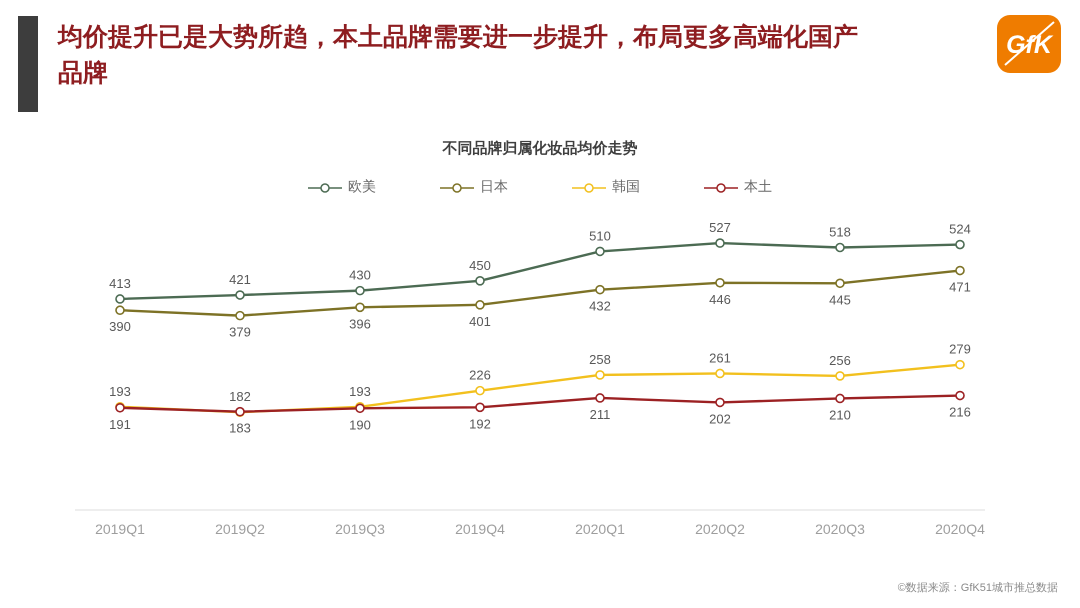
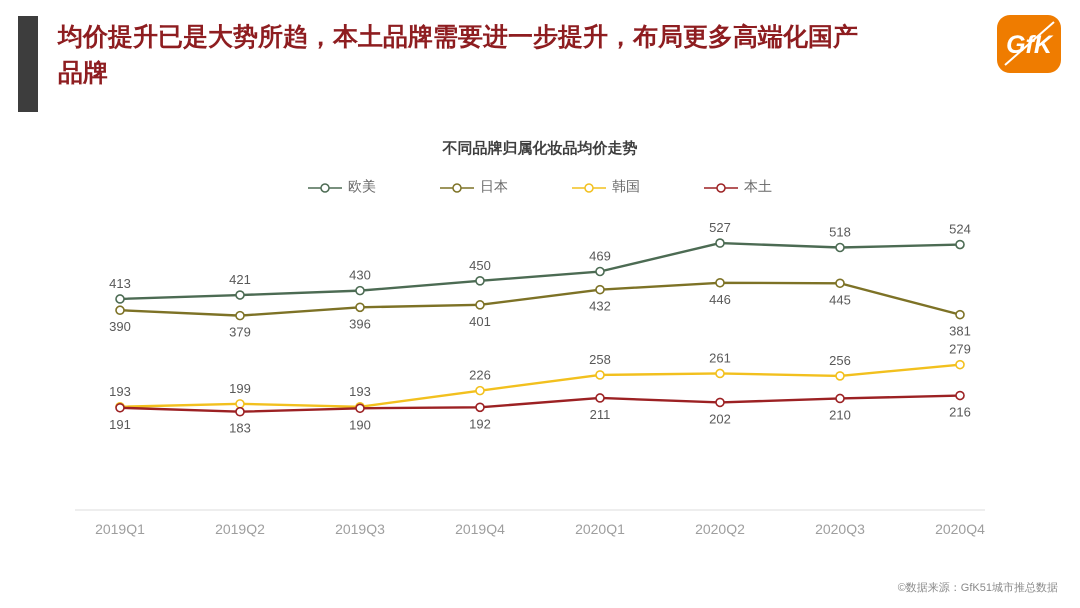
韩国/2019Q2: 182 -> 199
欧美/2020Q1: 510 -> 469
日本/2020Q4: 471 -> 381
